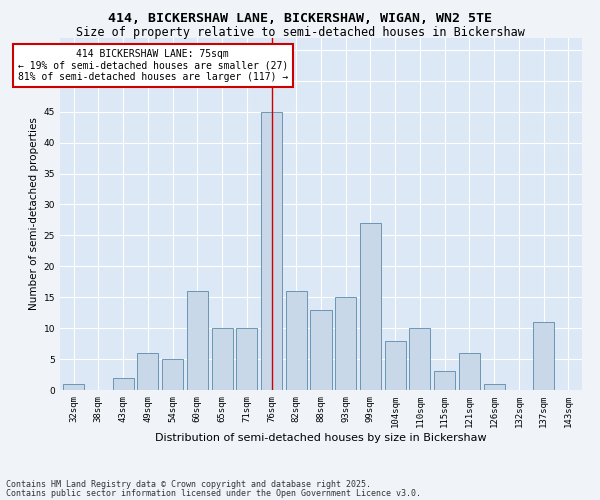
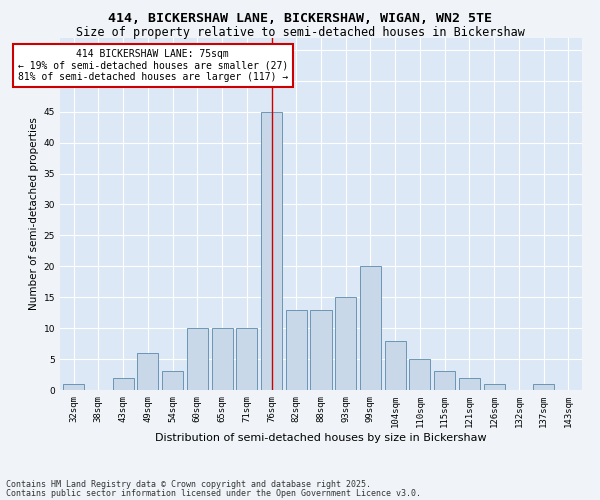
54sqm: 5 -> 3
60sqm: 16 -> 10
82sqm: 16 -> 13
99sqm: 27 -> 20
110sqm: 10 -> 5
121sqm: 6 -> 2
137sqm: 11 -> 1
